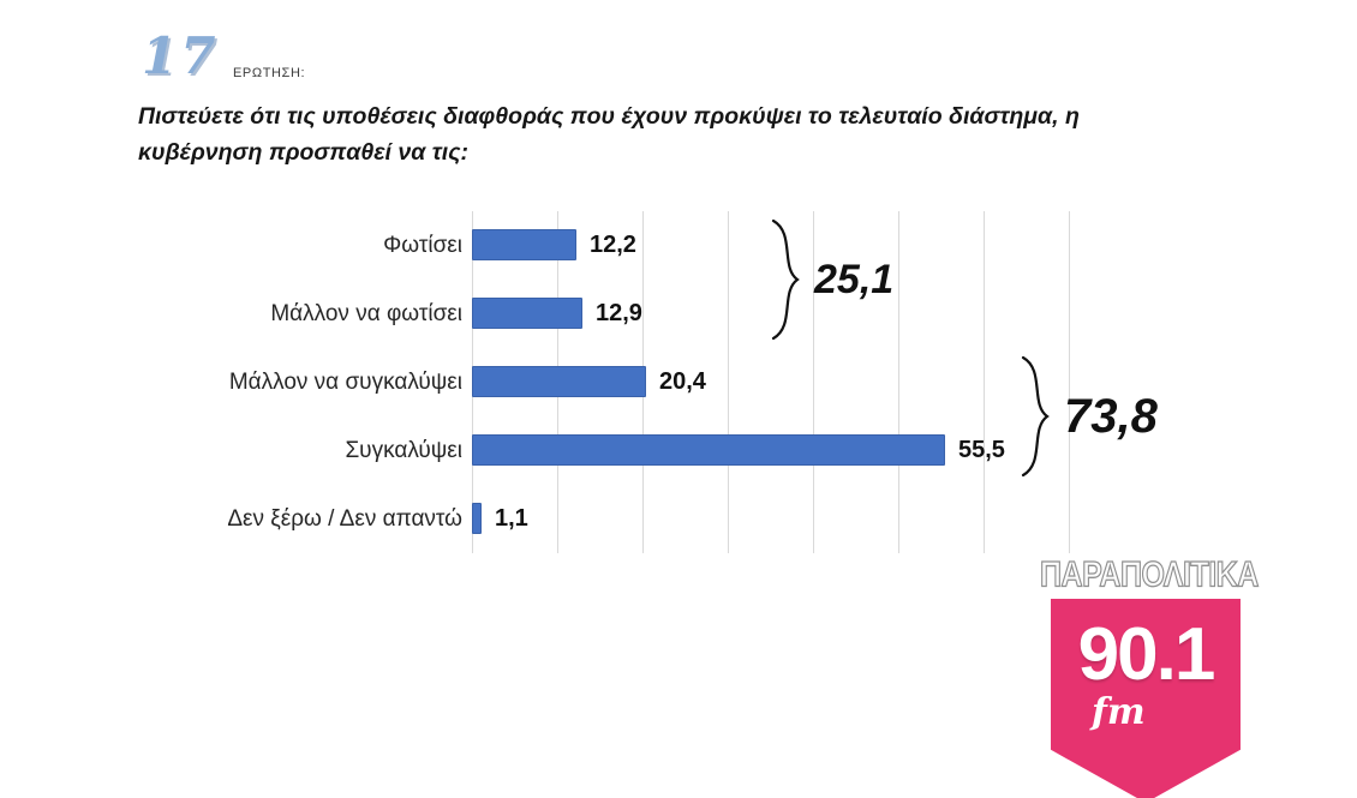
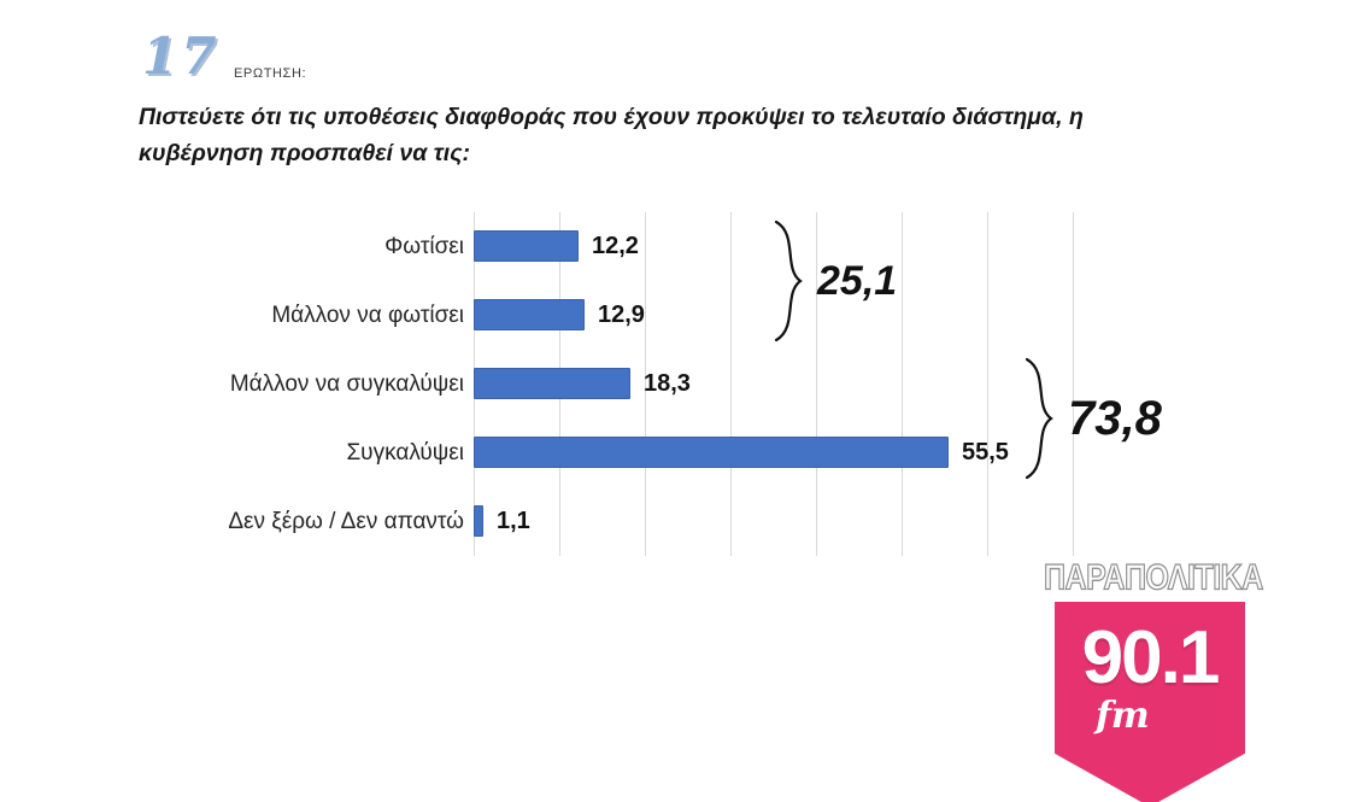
Μάλλον να συγκαλύψει: 20,4 -> 18,3
